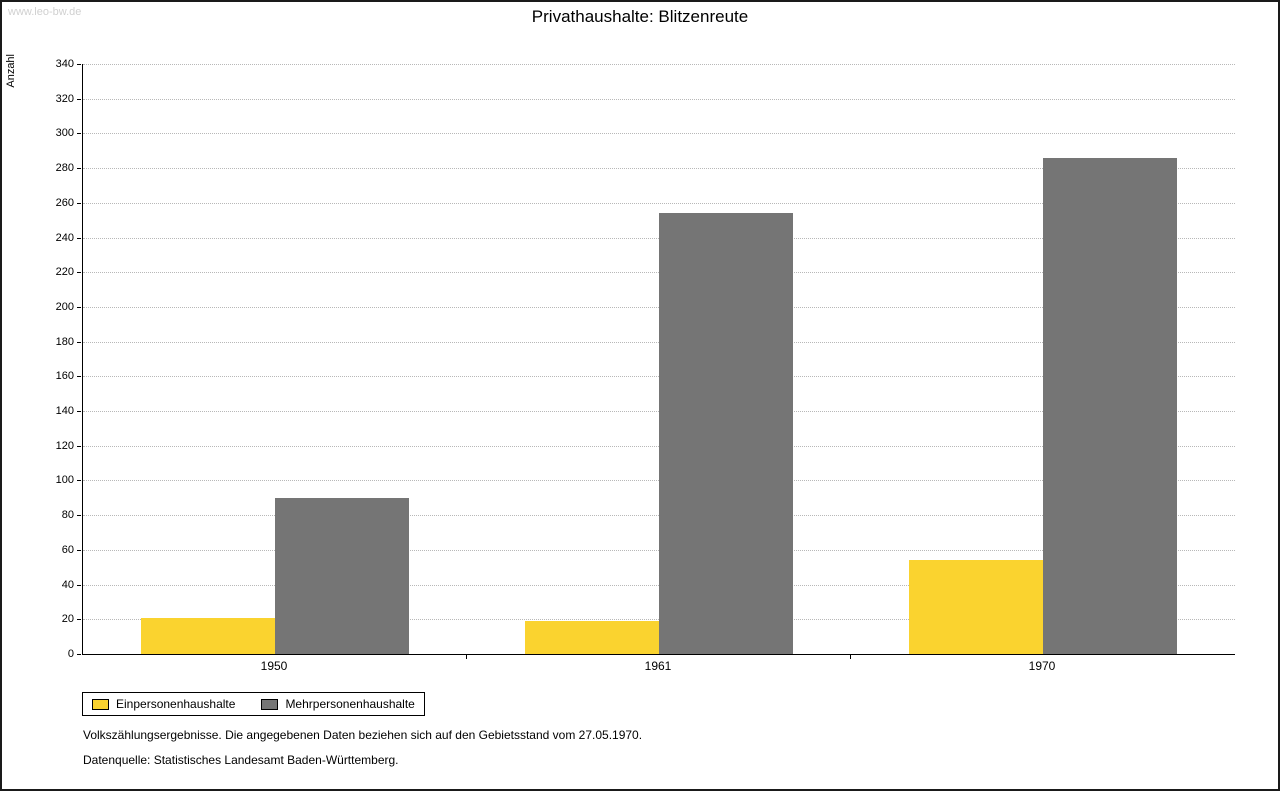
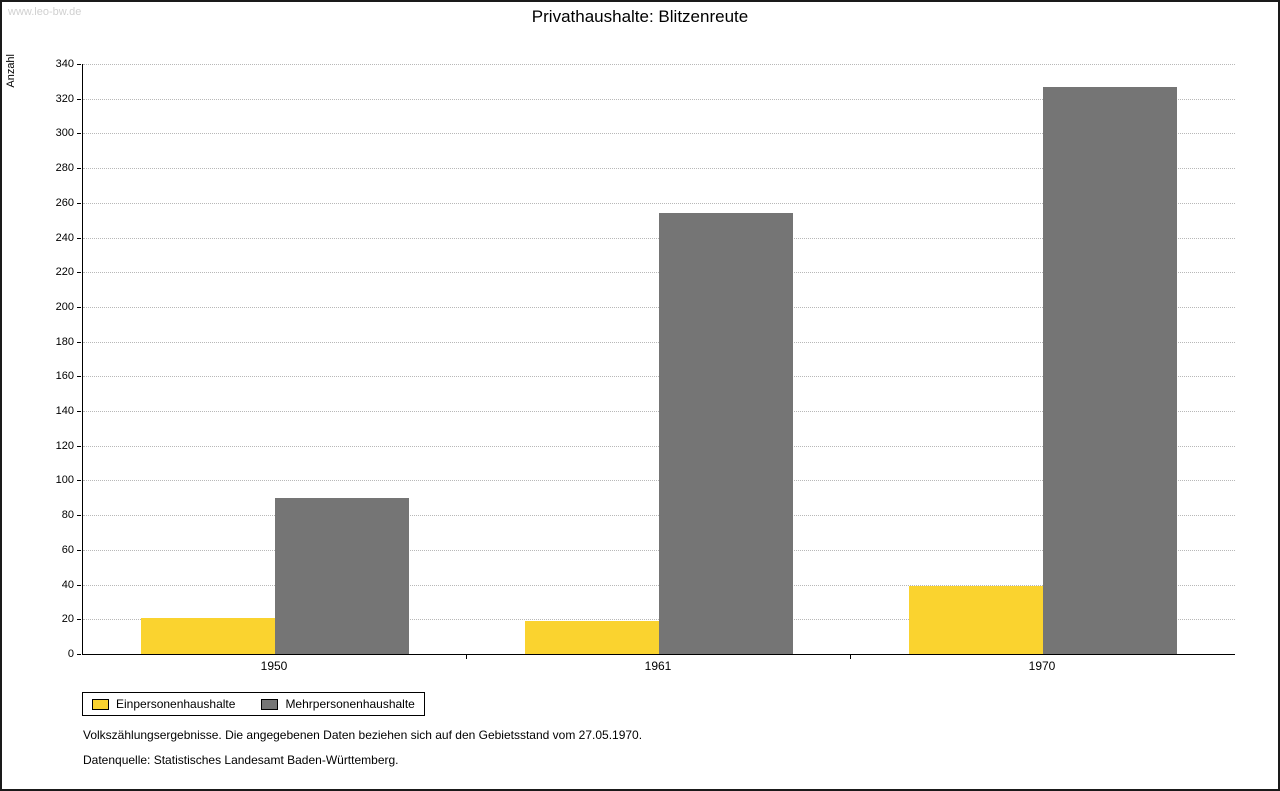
Einpersonenhaushalte/1970: 54 -> 39
Mehrpersonenhaushalte/1970: 286 -> 327
